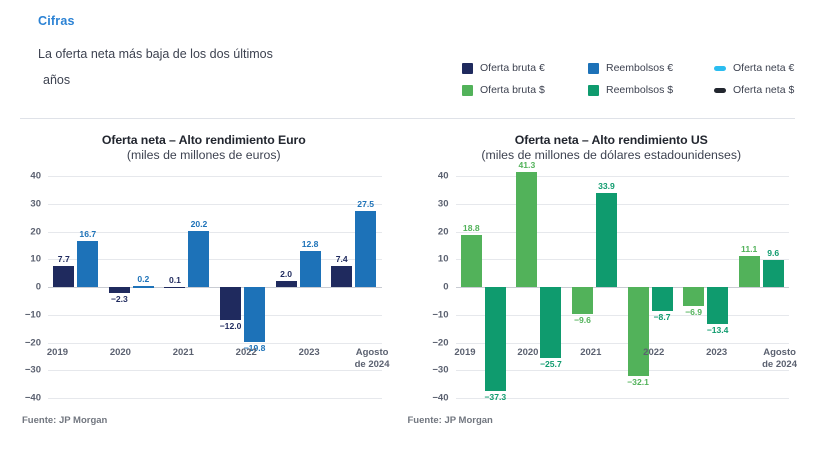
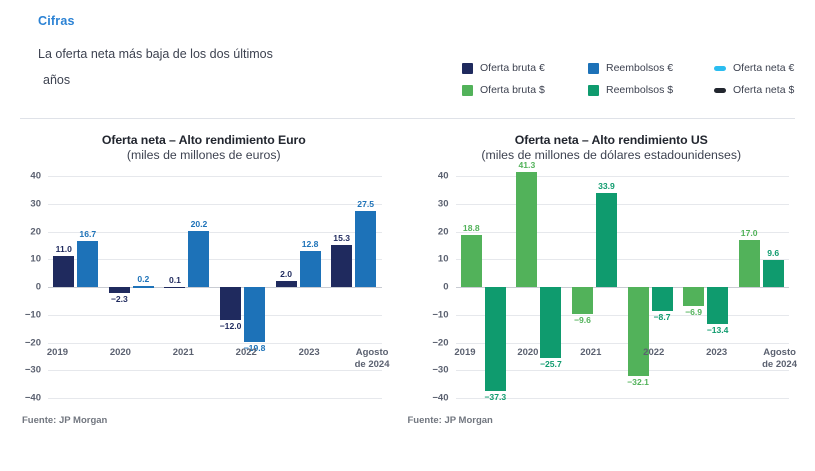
Oferta neta – Alto rendimiento Euro/Oferta bruta €/2019: 7.7 -> 11.0
Oferta neta – Alto rendimiento Euro/Oferta bruta €/Agosto de 2024: 7.4 -> 15.3
Oferta neta – Alto rendimiento US/Oferta bruta $/Agosto de 2024: 11.1 -> 17.0
